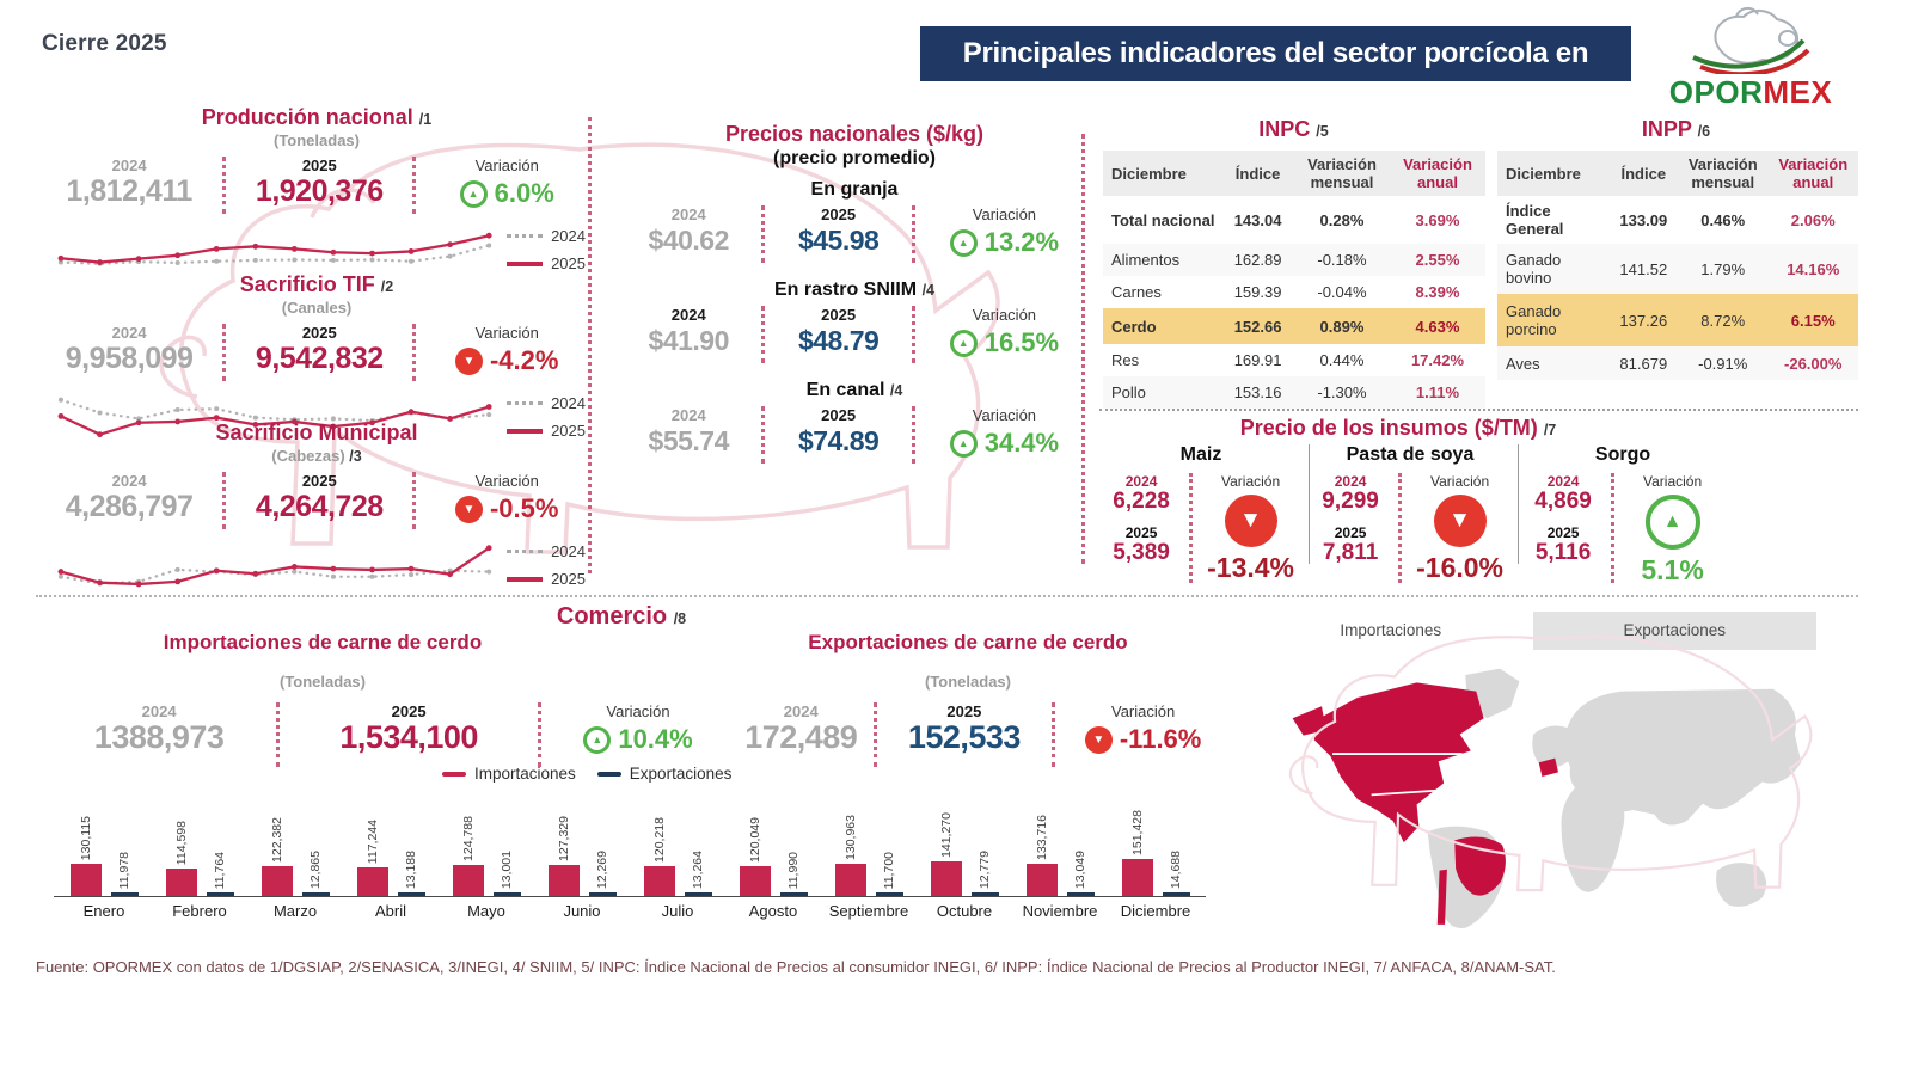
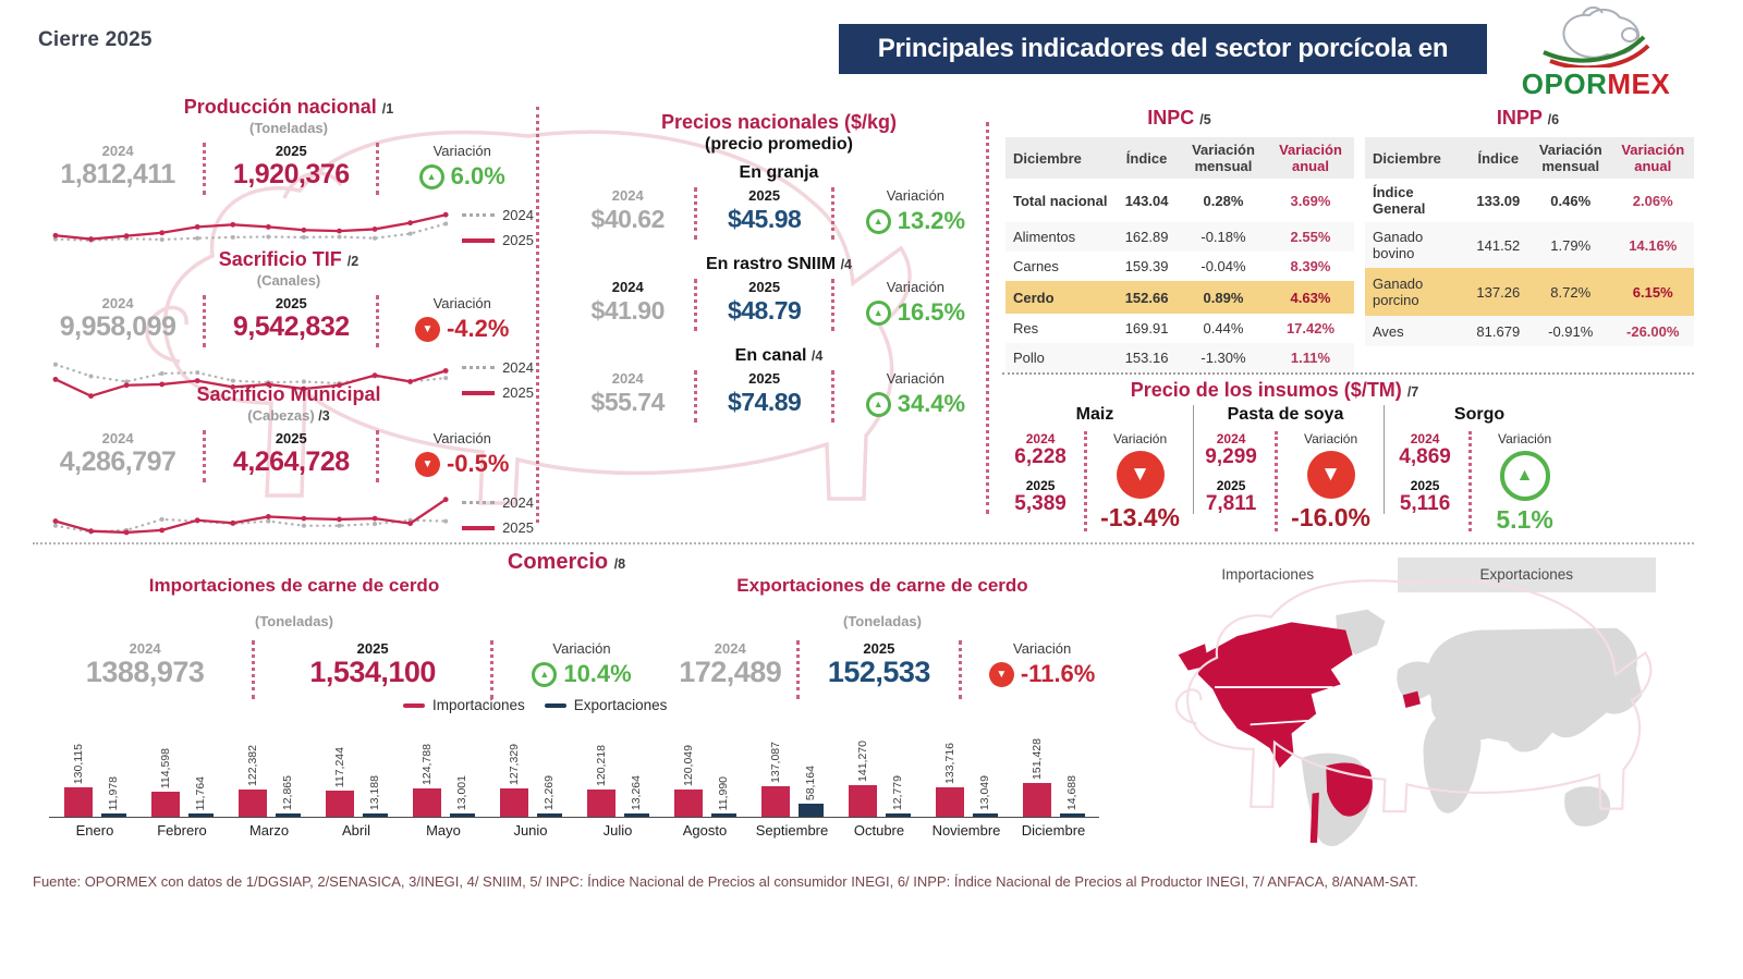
Comercio/Importaciones/Septiembre: 130,963 -> 137,087
Comercio/Exportaciones/Septiembre: 11,700 -> 58,164
